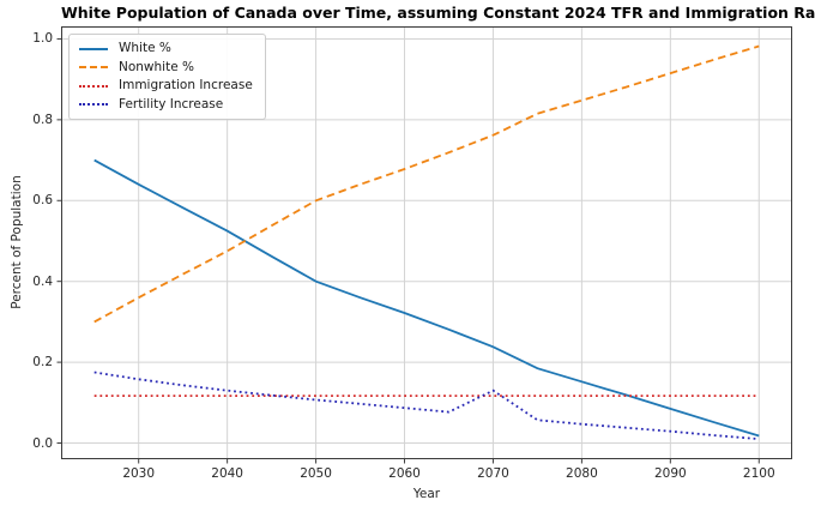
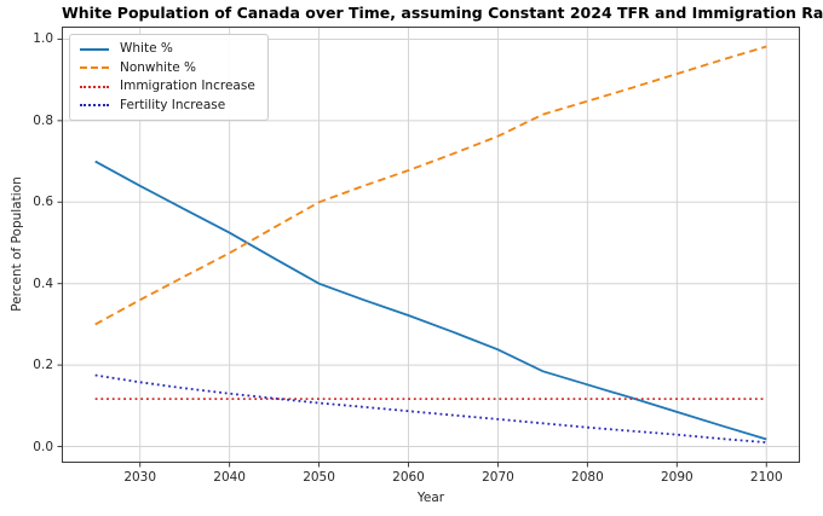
Fertility Increase/2070: 0.13 -> 0.07
